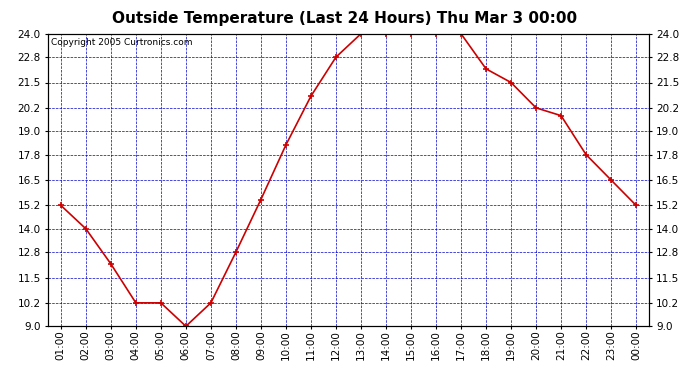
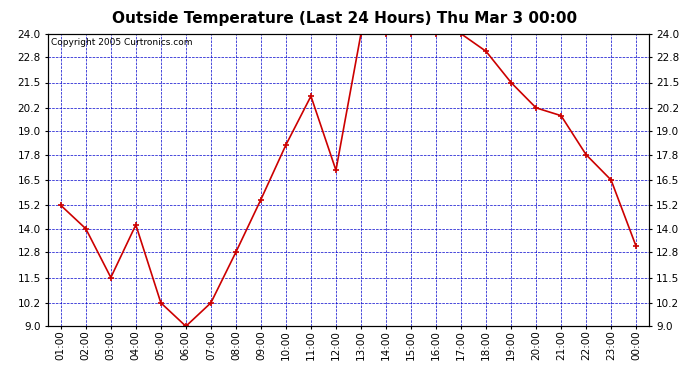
03:00: 12.2 -> 11.5
04:00: 10.2 -> 14.2
12:00: 22.8 -> 17.0
18:00: 22.2 -> 23.1
00:00: 15.2 -> 13.1
